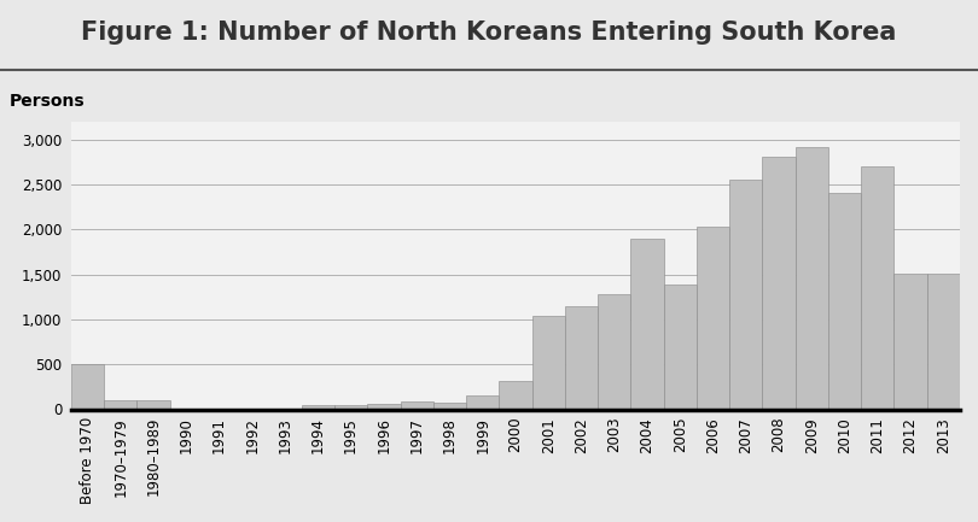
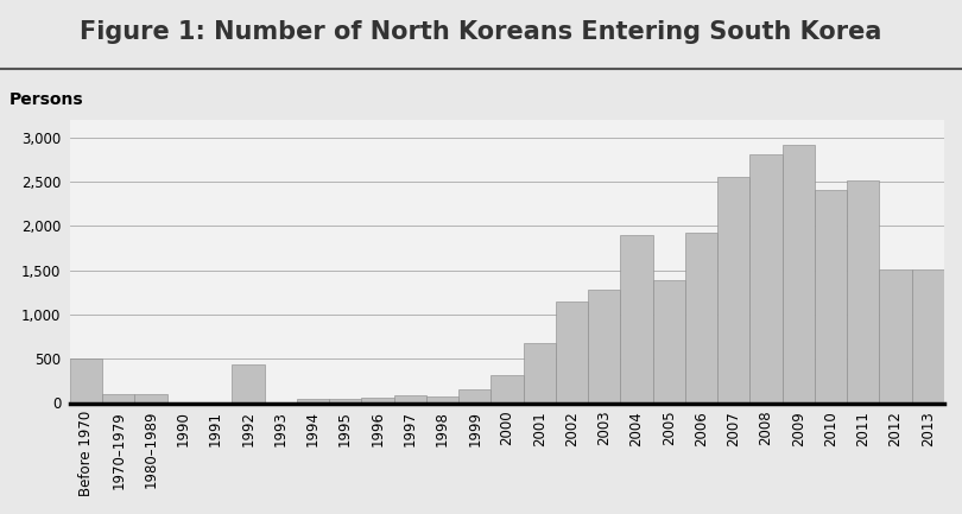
1992: 10 -> 440
2001: 1,040 -> 680
2006: 2,030 -> 1,920
2011: 2,710 -> 2,520
